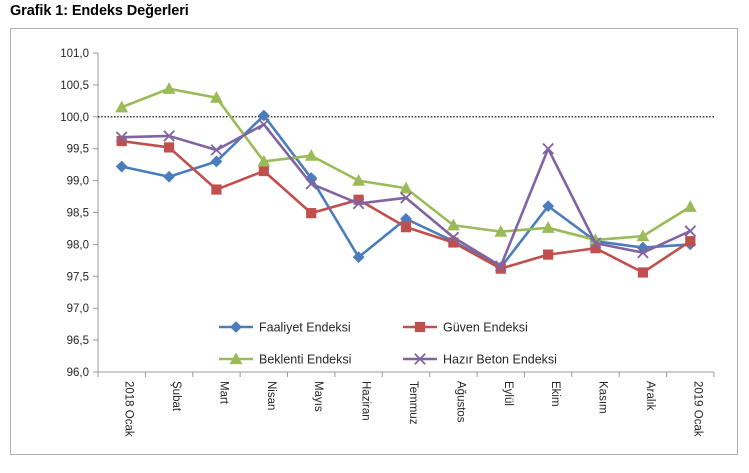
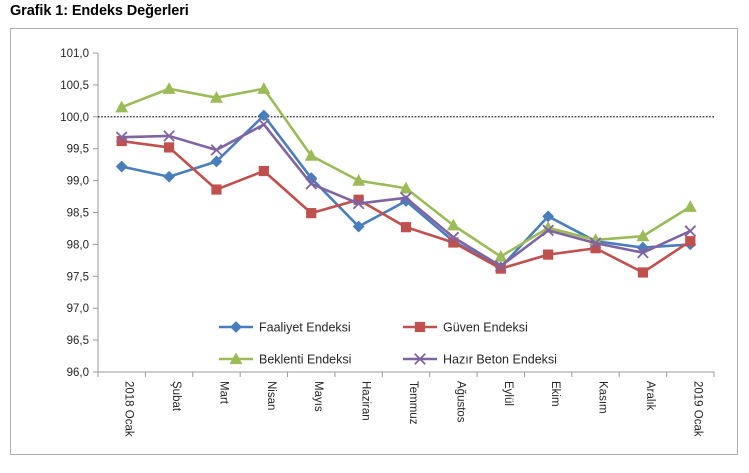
Beklenti Endeksi/Nisan: 99,3 -> 100,4
Faaliyet Endeksi/Haziran: 97,8 -> 98,3
Faaliyet Endeksi/Temmuz: 98,4 -> 98,7
Beklenti Endeksi/Eylül: 98,2 -> 97,8
Faaliyet Endeksi/Ekim: 98,6 -> 98,4
Hazır Beton Endeksi/Ekim: 99,5 -> 98,2
